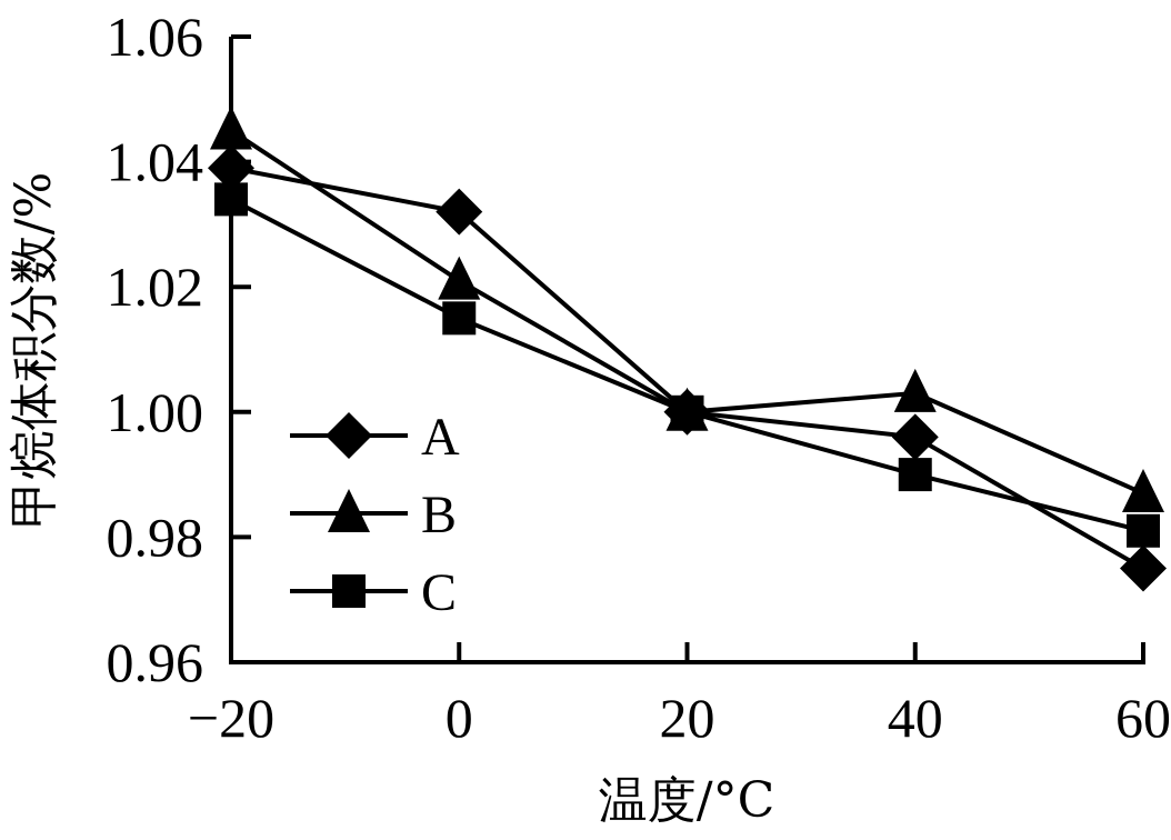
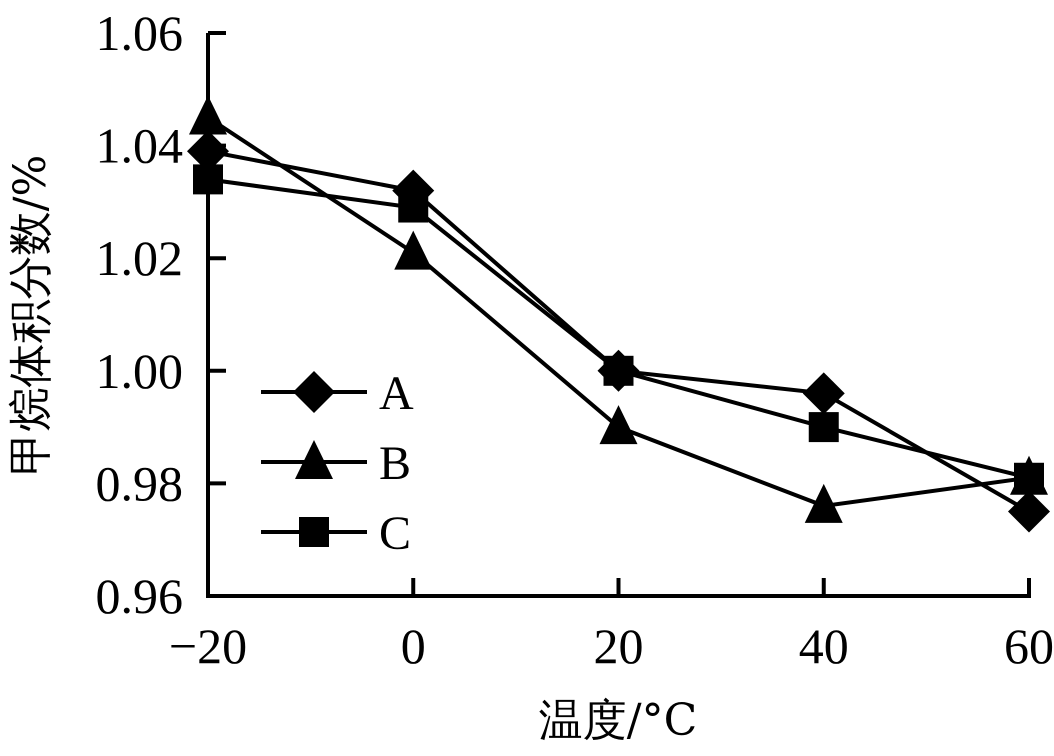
C/0: 1.015 -> 1.029
B/20: 1.000 -> 0.990
B/40: 1.003 -> 0.976
B/60: 0.987 -> 0.981
